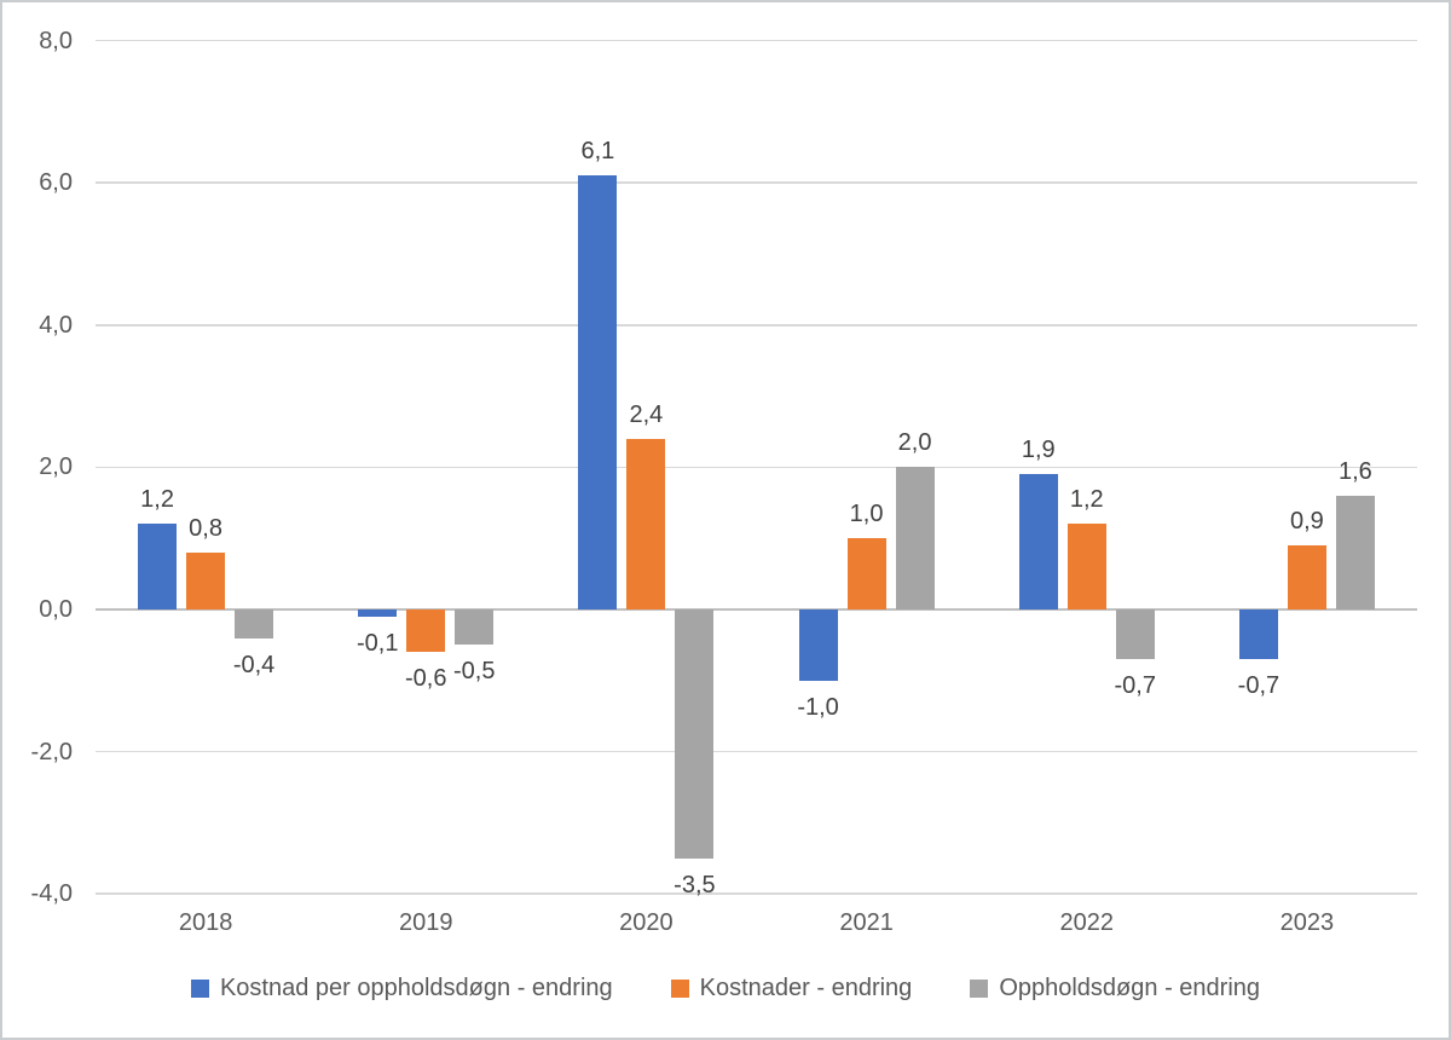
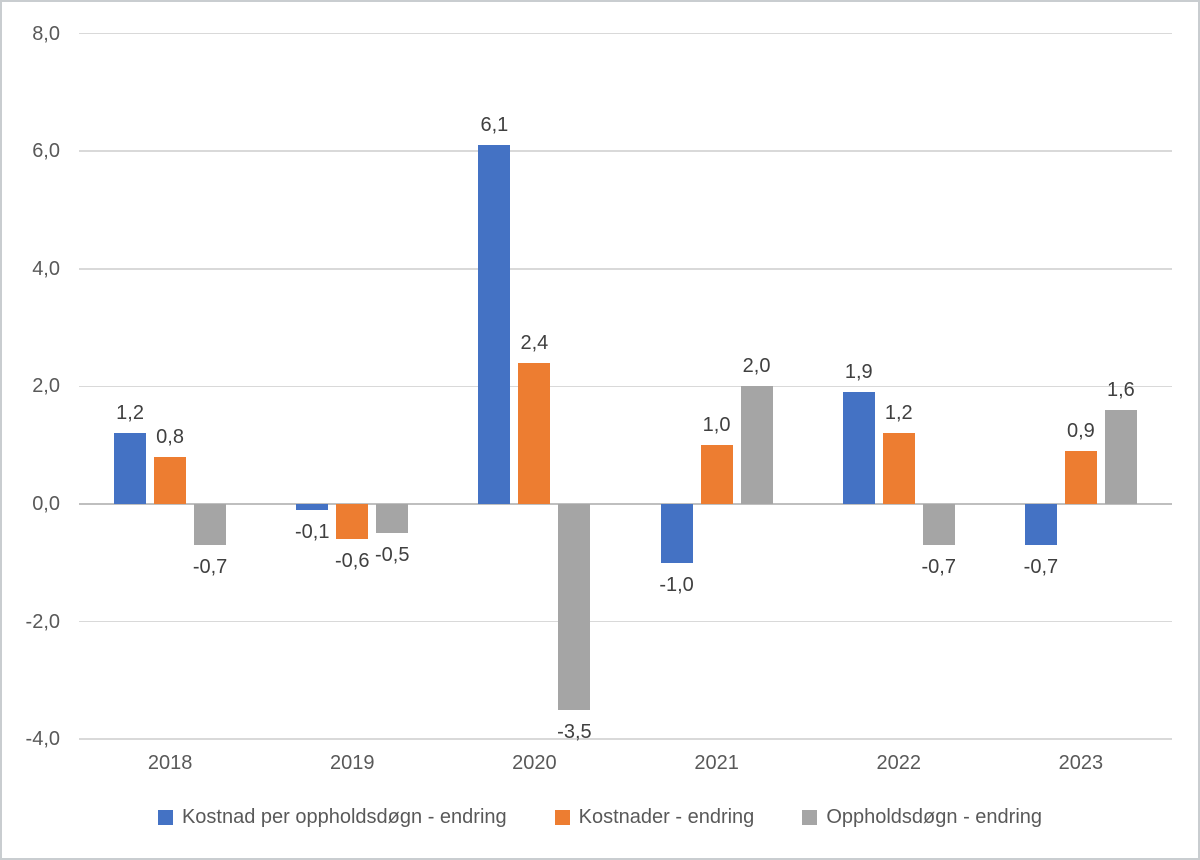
Oppholdsdøgn - endring/2018: -0,4 -> -0,7
